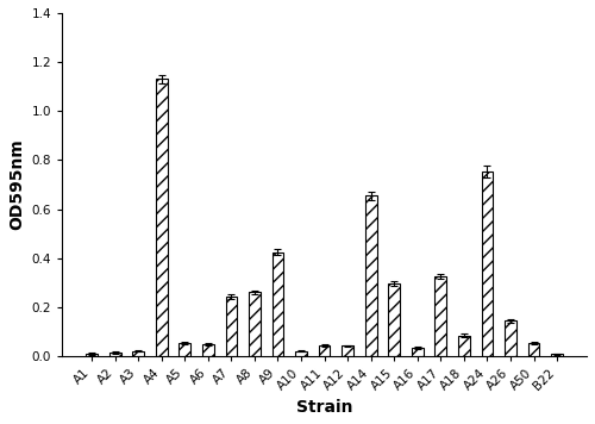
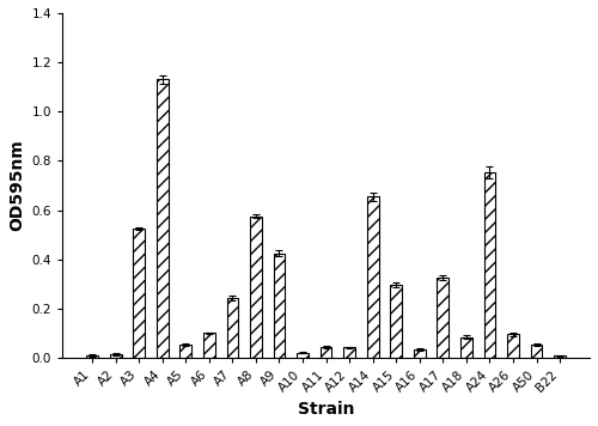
A3: 0.020 -> 0.525
A6: 0.048 -> 0.100
A8: 0.260 -> 0.575
A26: 0.145 -> 0.095
